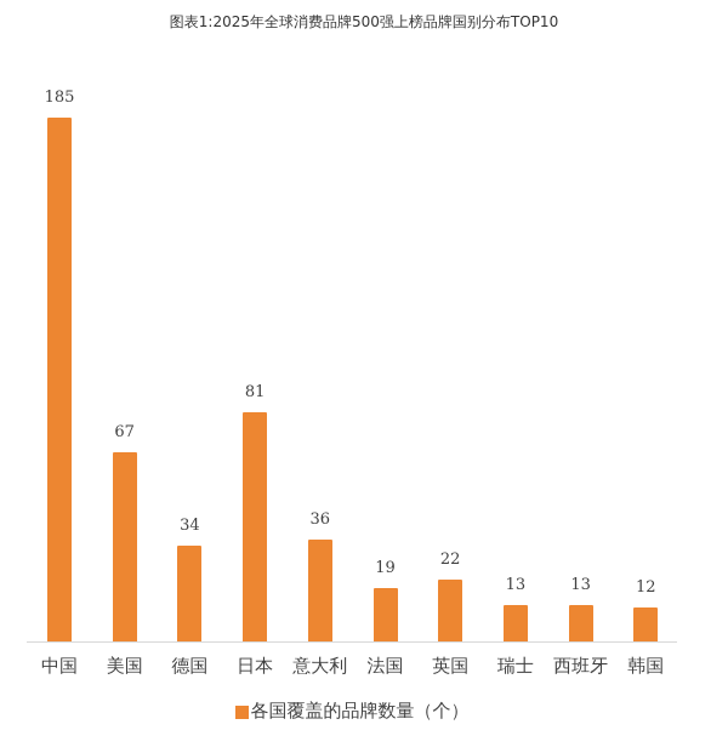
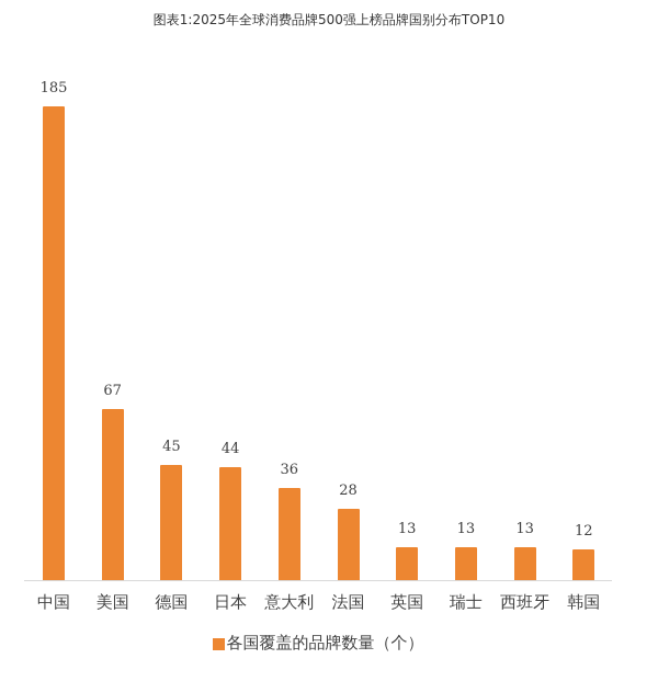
德国: 34 -> 45
日本: 81 -> 44
法国: 19 -> 28
英国: 22 -> 13
